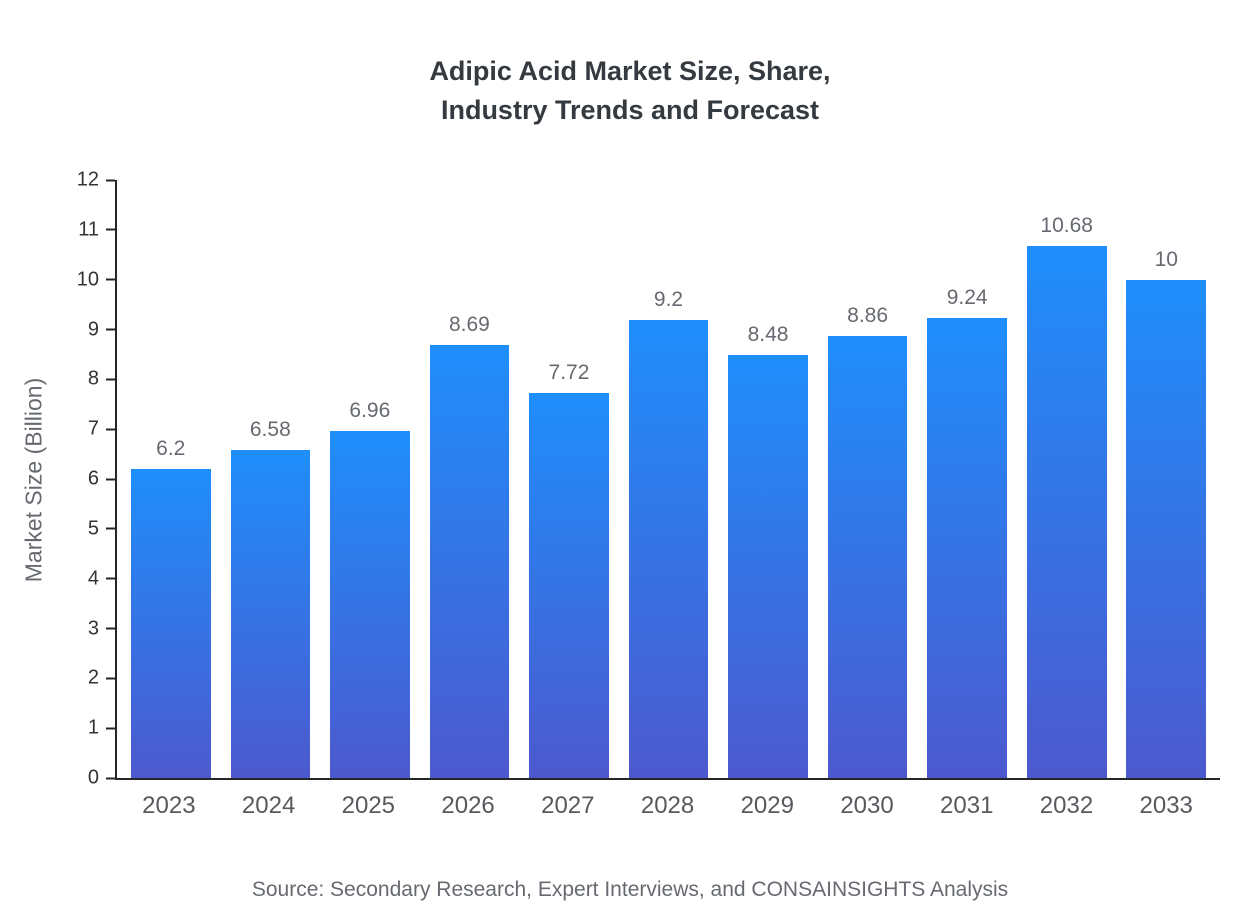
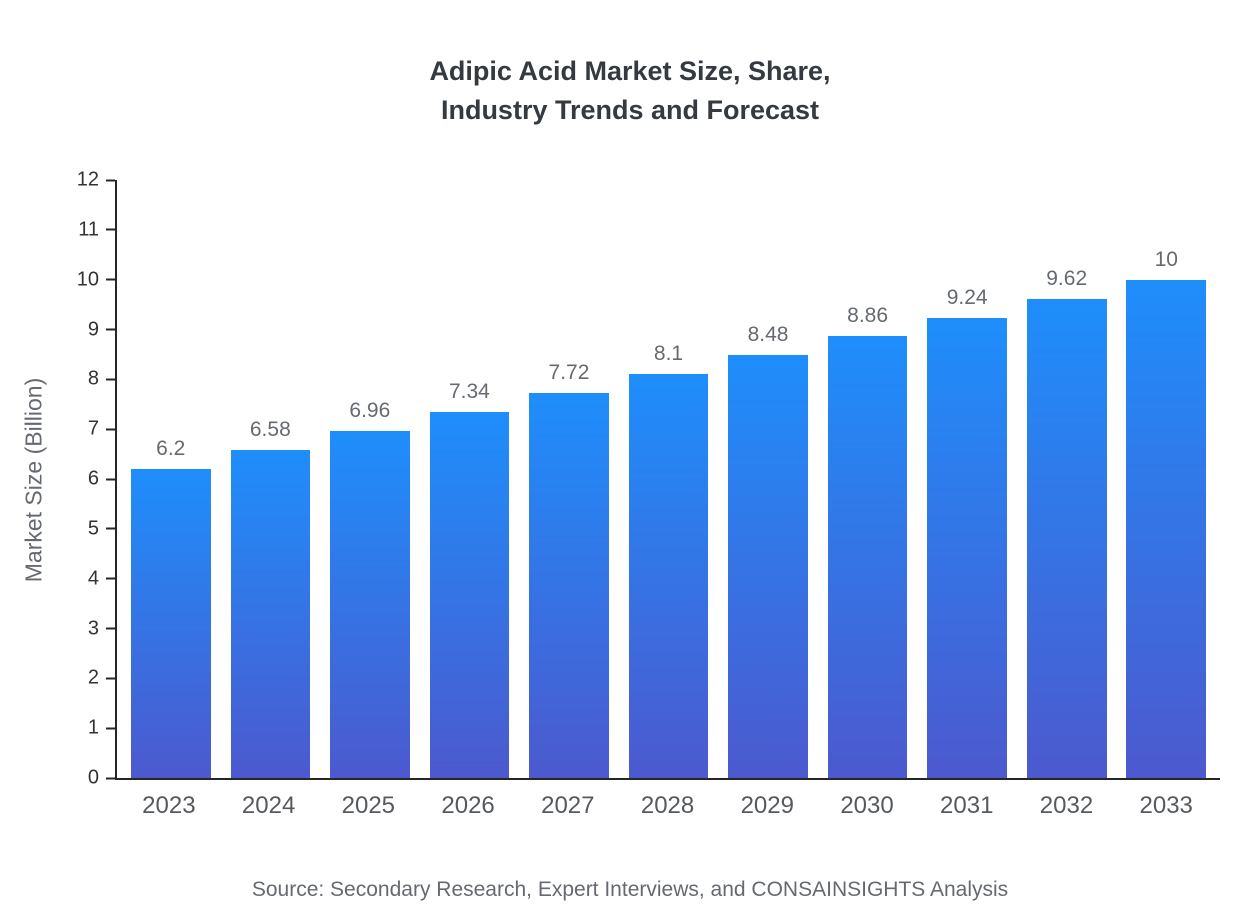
2026: 8.69 -> 7.34
2028: 9.2 -> 8.1
2032: 10.68 -> 9.62
